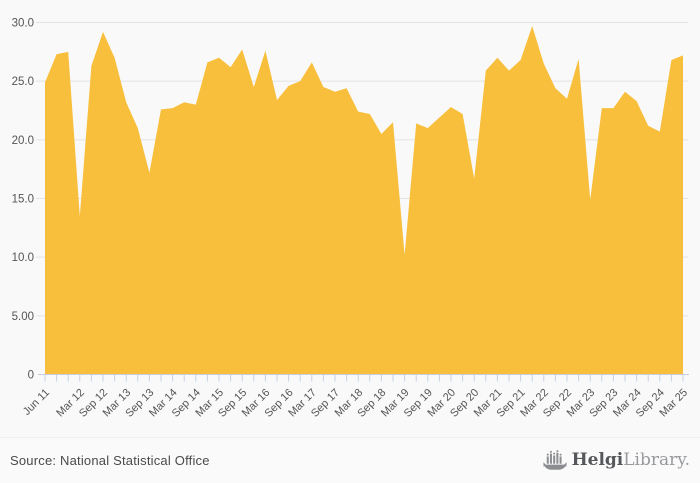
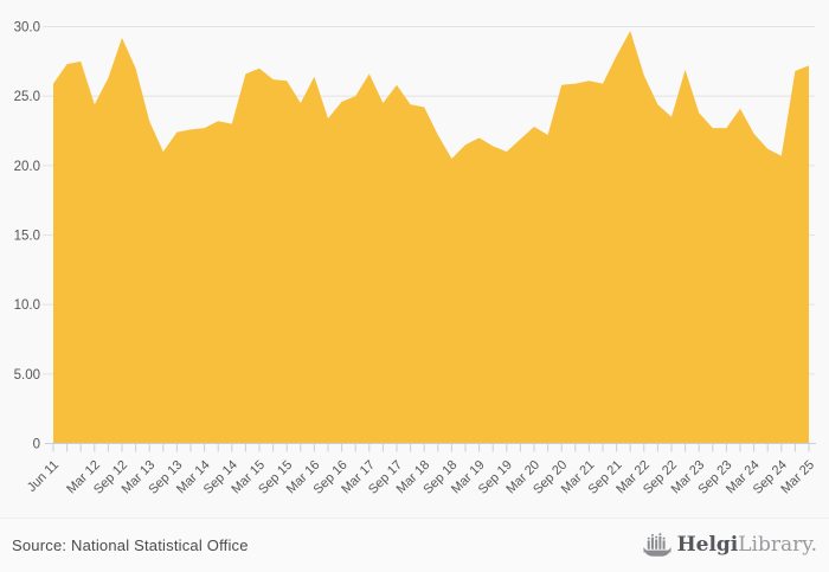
Jun 11: 24.9 -> 25.9
Mar 12: 13.5 -> 24.4
Sep 13: 17.2 -> 22.4
Sep 15: 27.7 -> 26.1
Mar 16: 27.6 -> 26.4
Sep 17: 24.1 -> 25.8
Mar 18: 22.4 -> 24.2
Mar 19: 10.2 -> 22.0
Sep 20: 16.7 -> 25.8
Mar 21: 27.0 -> 26.1
Sep 21: 26.8 -> 27.9
Mar 23: 14.9 -> 23.8
Mar 24: 23.3 -> 22.3
